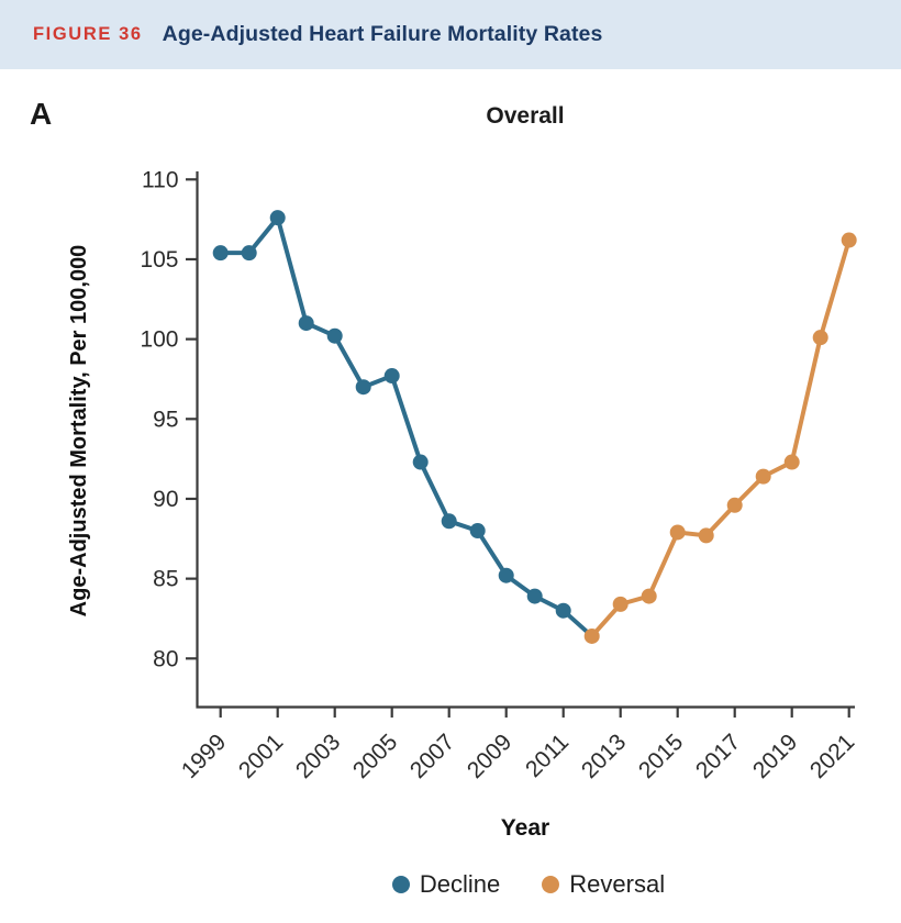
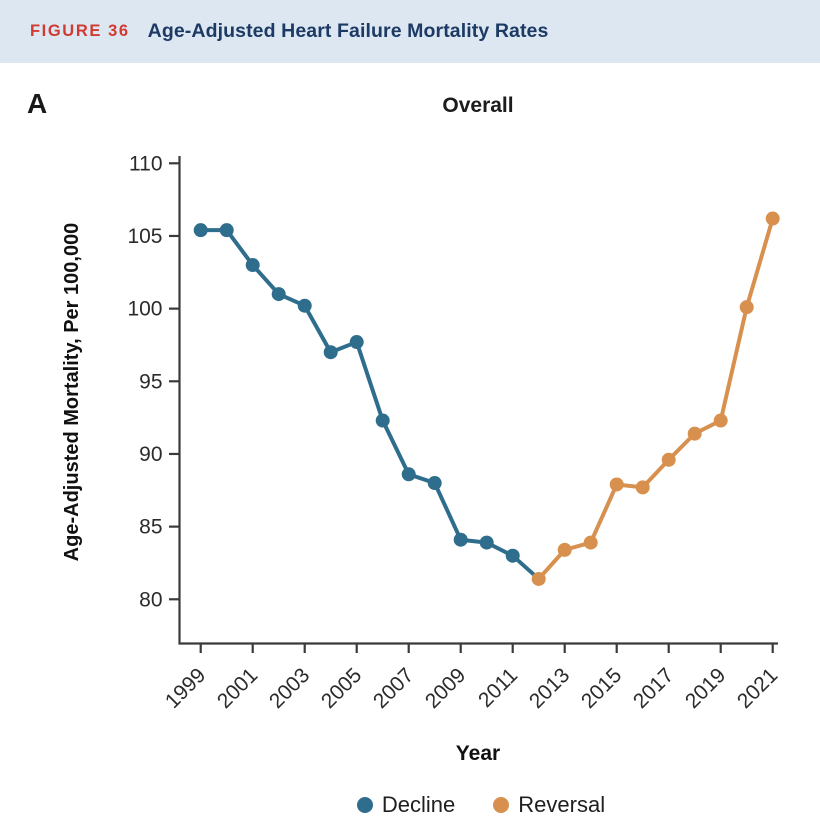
2001: 107.6 -> 103.0
2009: 85.2 -> 84.1
